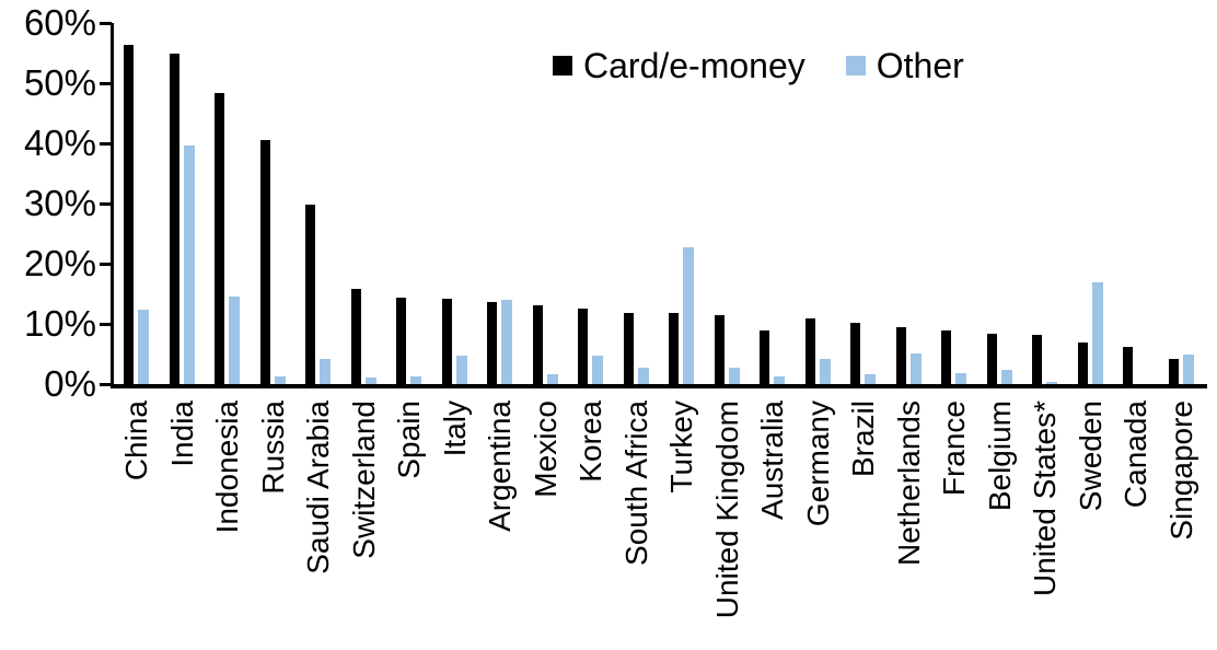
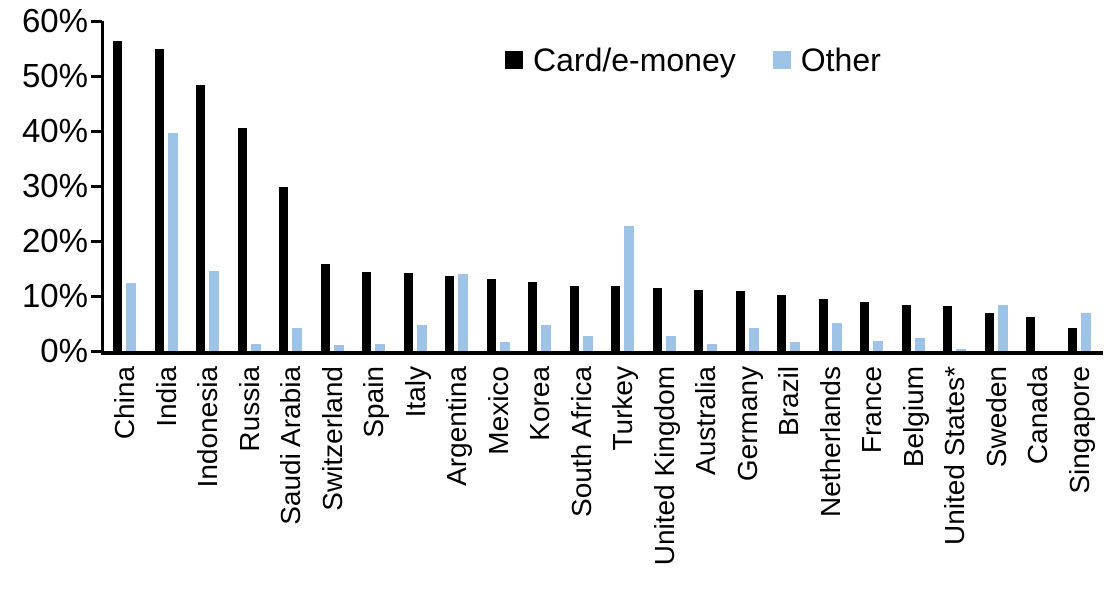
Card/e-money/Australia: 9% -> 11%
Other/Sweden: 17% -> 8%
Other/Singapore: 5% -> 7%
